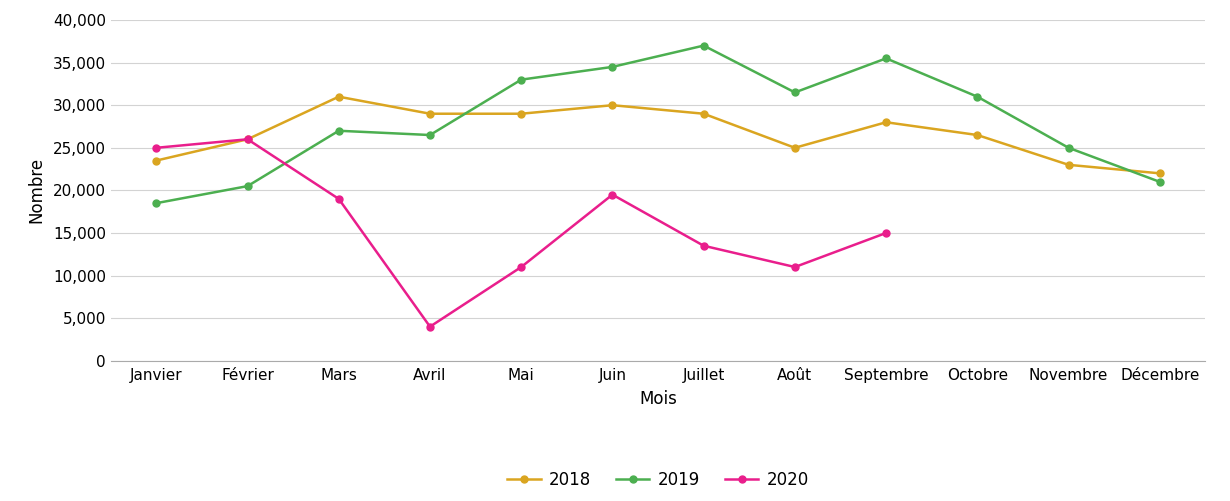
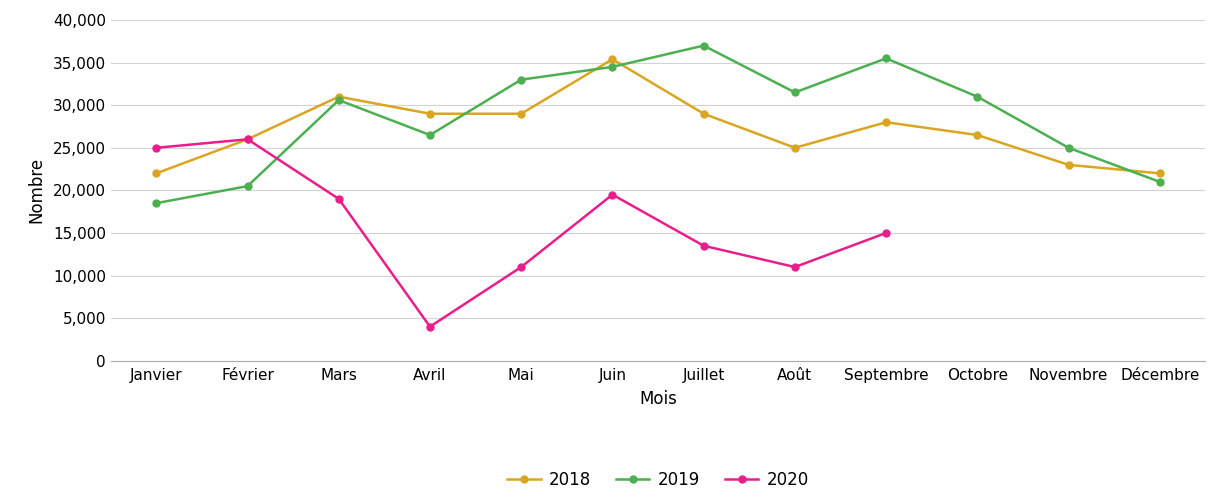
2018/Janvier: 23,500 -> 22,000
2019/Mars: 27,000 -> 30,600
2018/Juin: 30,000 -> 35,400
